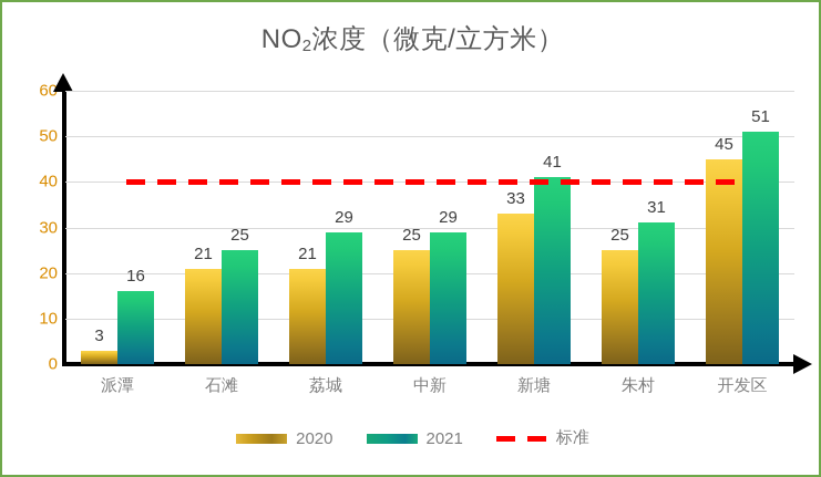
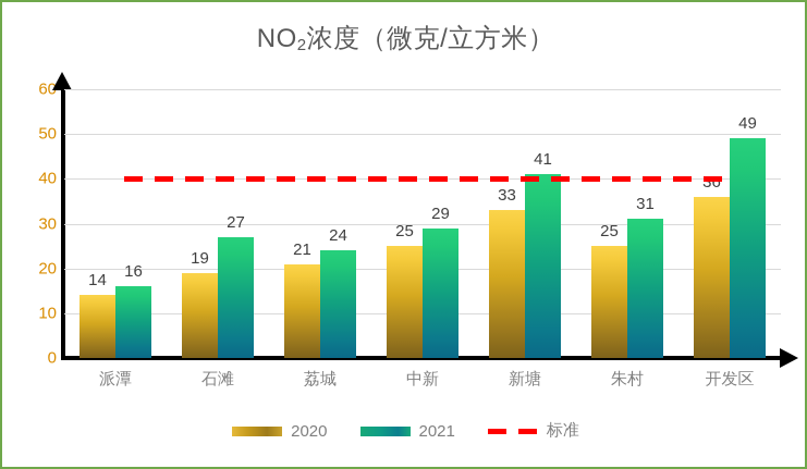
2020/派潭: 3 -> 14
2020/石滩: 21 -> 19
2021/石滩: 25 -> 27
2021/荔城: 29 -> 24
2020/开发区: 45 -> 36
2021/开发区: 51 -> 49
